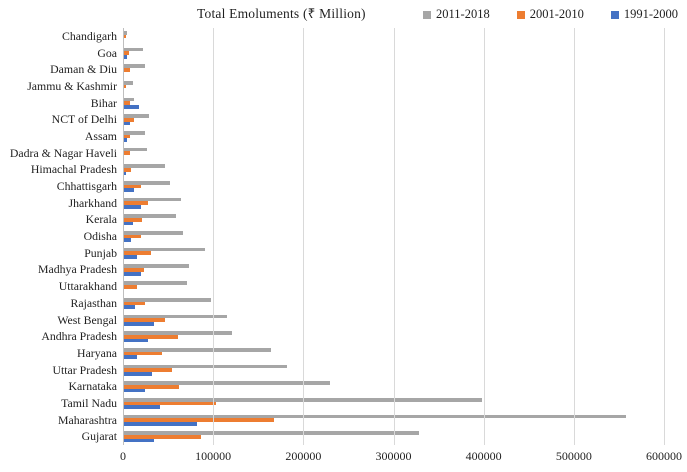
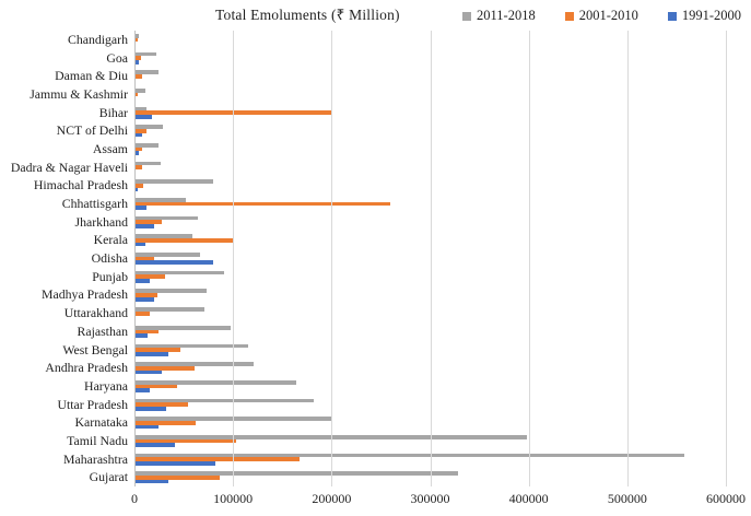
2001-2010/Bihar: 10000 -> 200000
2011-2018/Himachal Pradesh: 50000 -> 80000
2001-2010/Chhattisgarh: 20000 -> 260000
2001-2010/Kerala: 20000 -> 100000
1991-2000/Odisha: 10000 -> 80000
2011-2018/Karnataka: 230000 -> 200000
